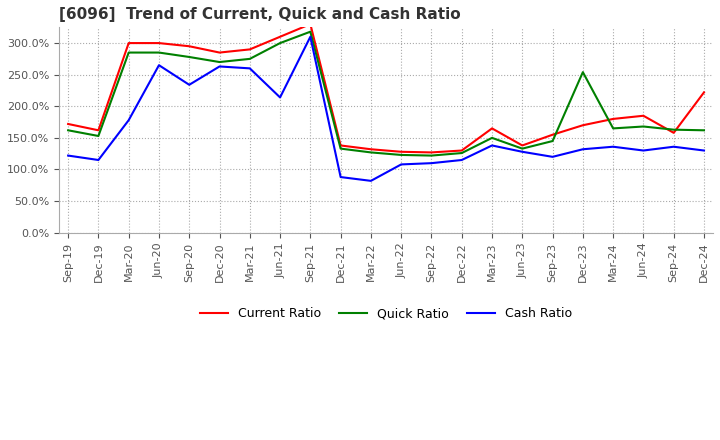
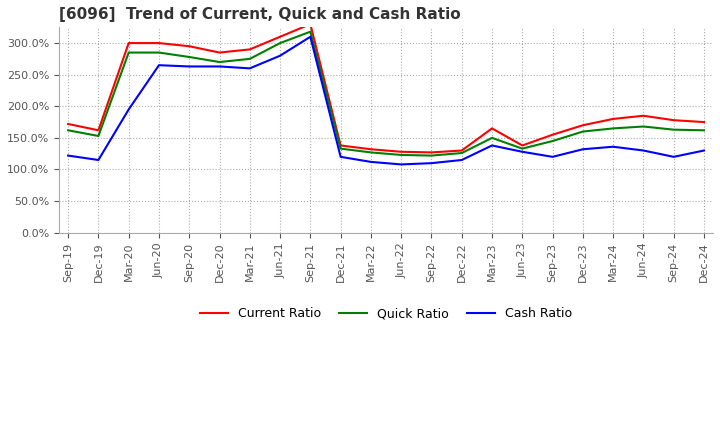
Cash Ratio/Mar-20: 178% -> 195%
Cash Ratio/Sep-20: 234% -> 263%
Cash Ratio/Jun-21: 214% -> 280%
Cash Ratio/Dec-21: 88% -> 120%
Cash Ratio/Mar-22: 82% -> 112%
Quick Ratio/Dec-23: 254% -> 160%
Current Ratio/Sep-24: 158% -> 178%
Cash Ratio/Sep-24: 136% -> 120%
Current Ratio/Dec-24: 222% -> 175%
